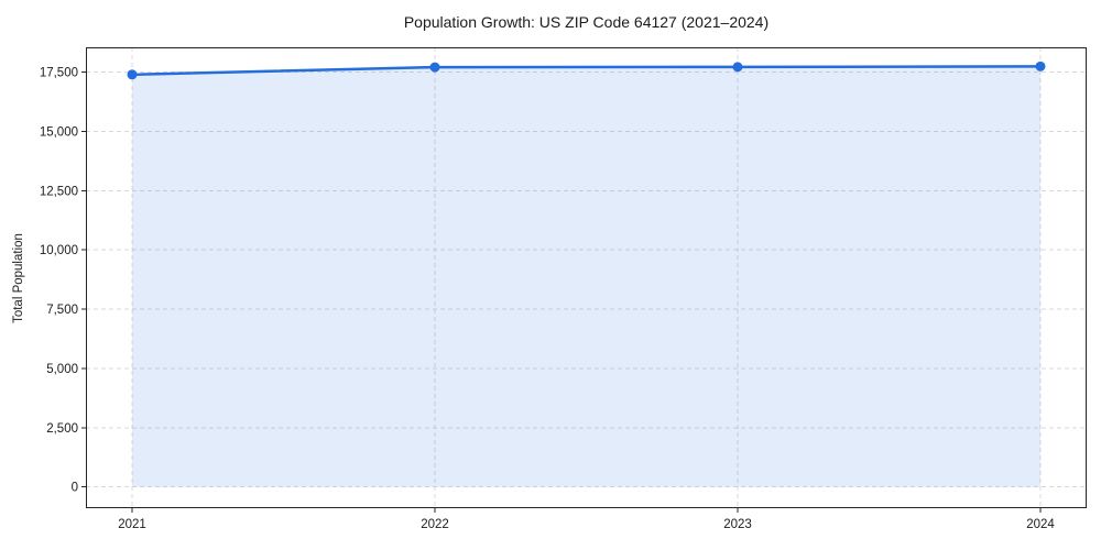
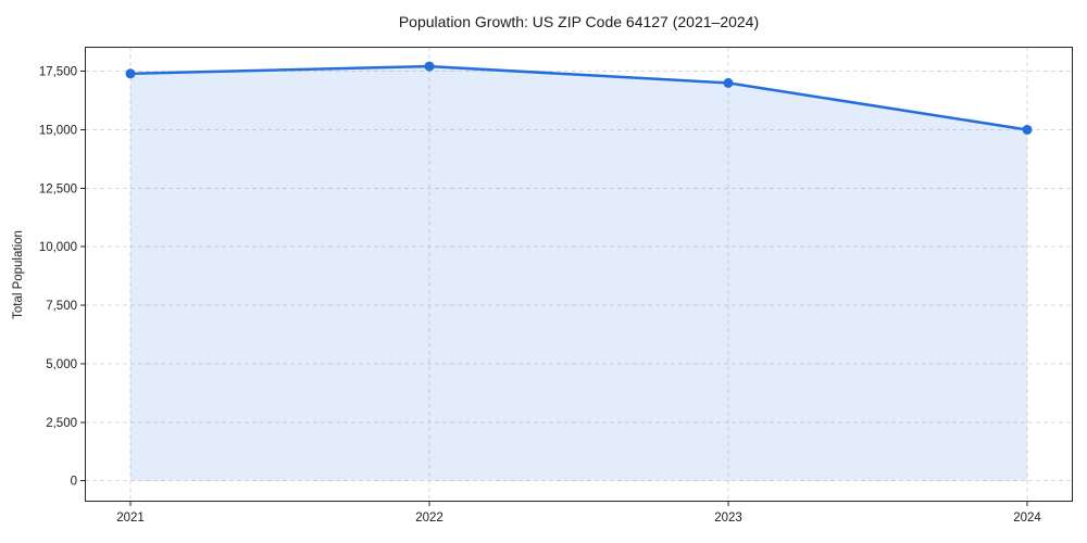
2023: 17700 -> 17000
2024: 17700 -> 15000
